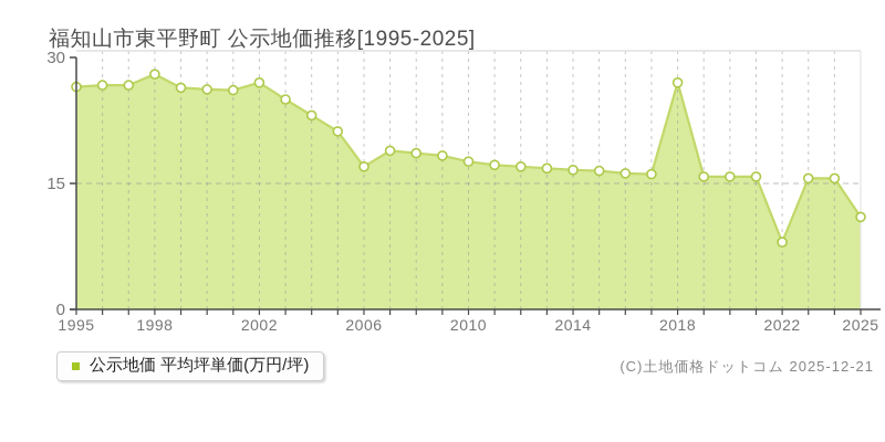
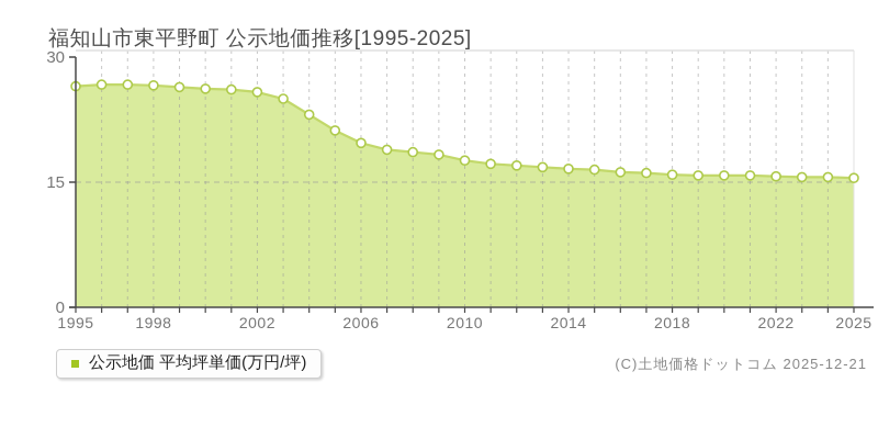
1998: 28 -> 27
2002: 27 -> 26
2006: 17 -> 20
2018: 27 -> 16
2022: 8 -> 16
2025: 11 -> 16
